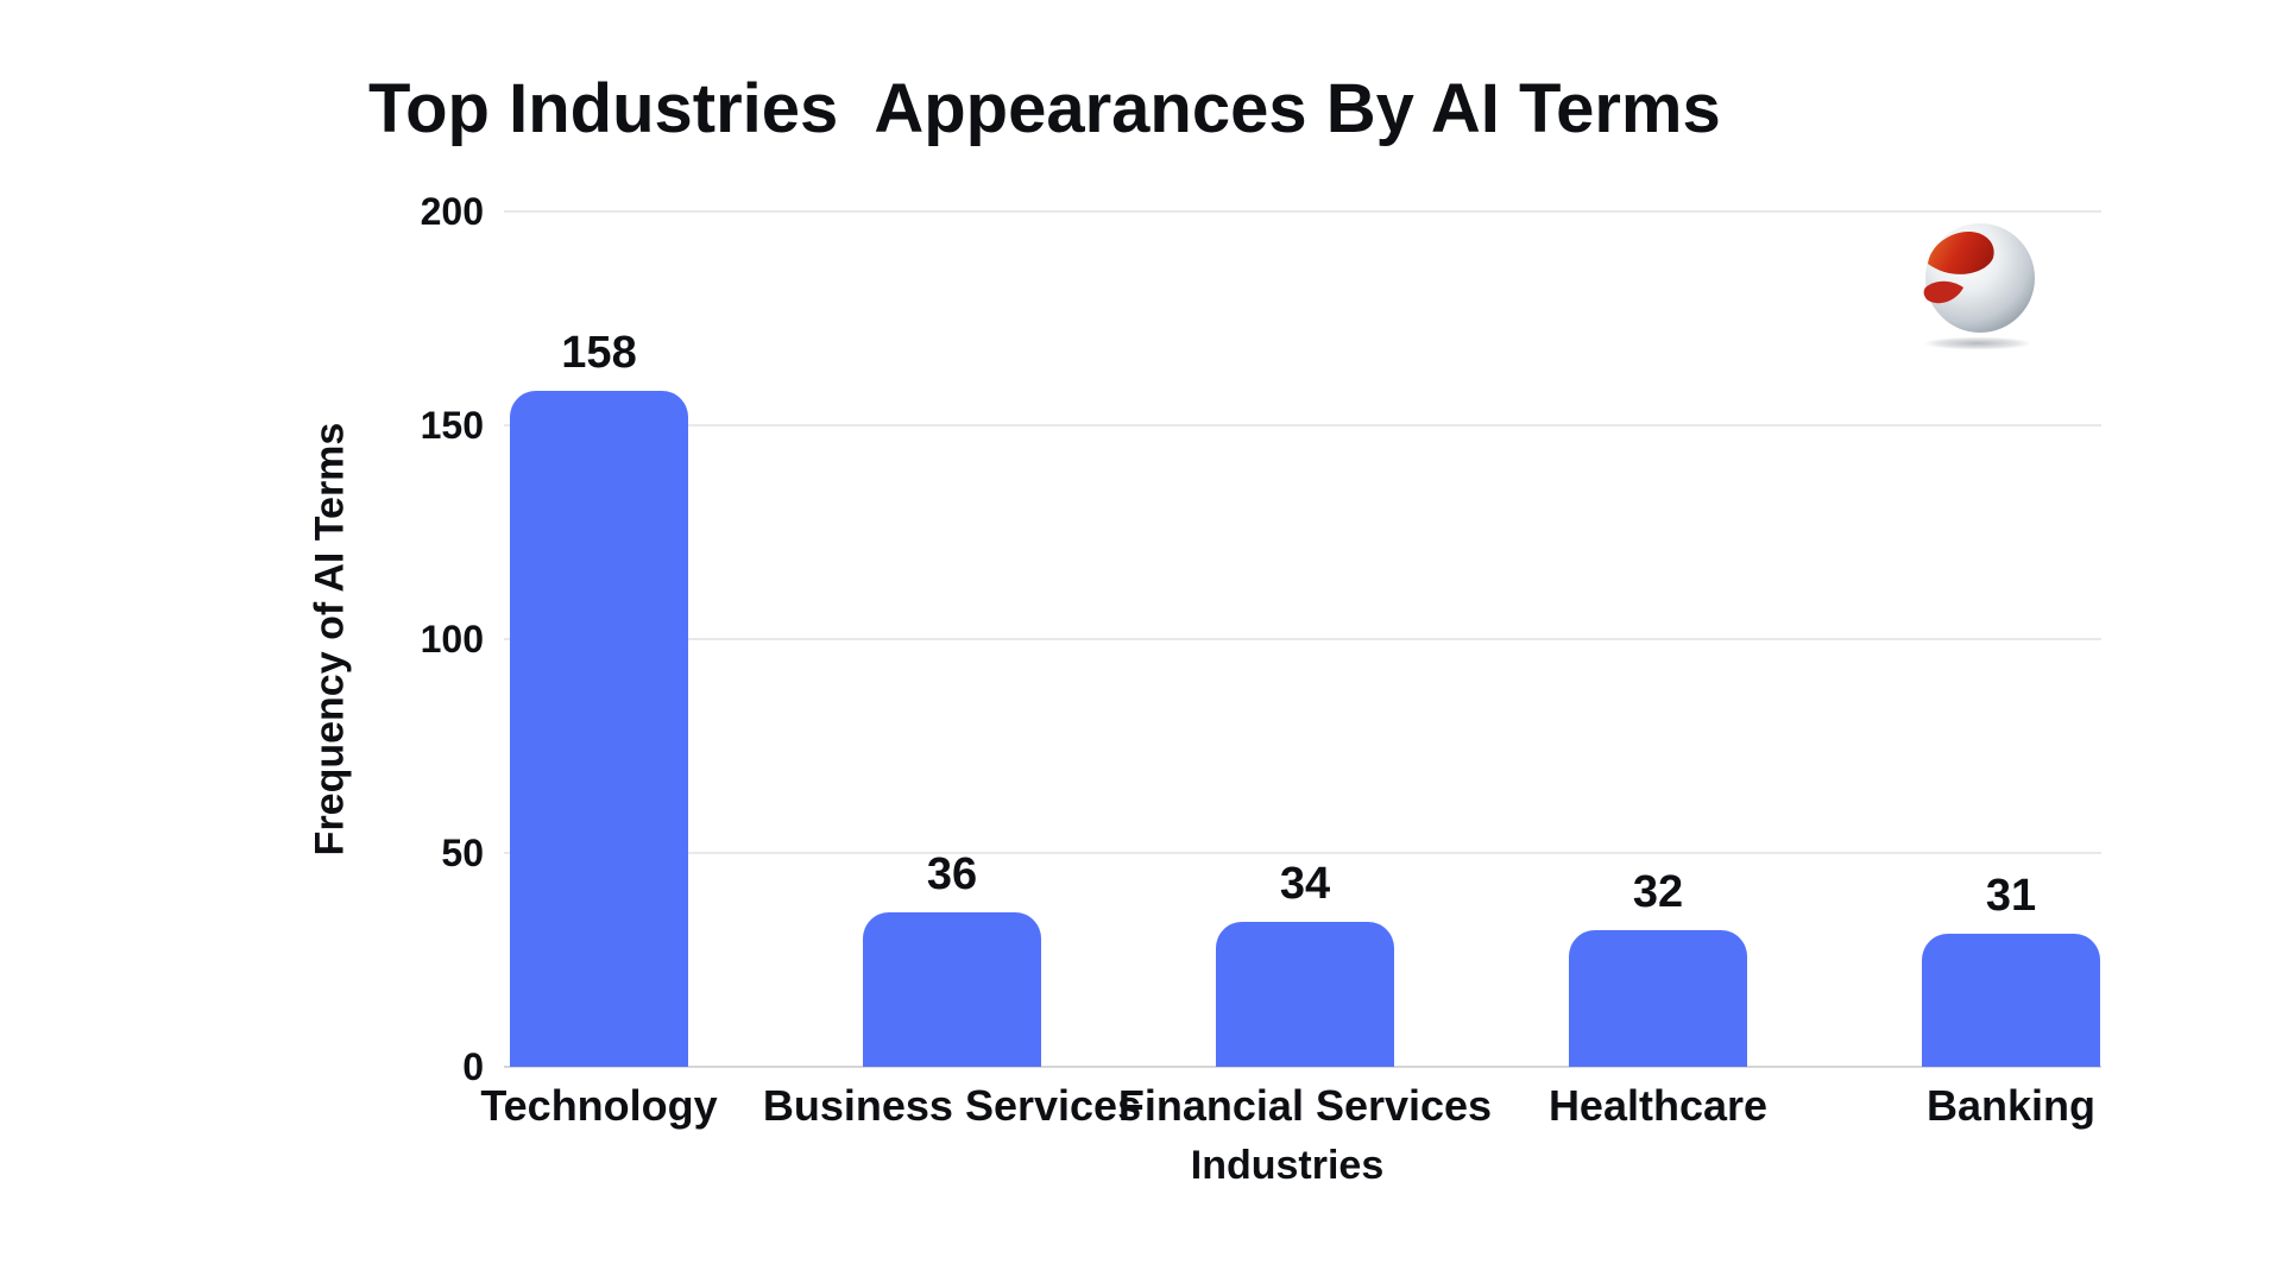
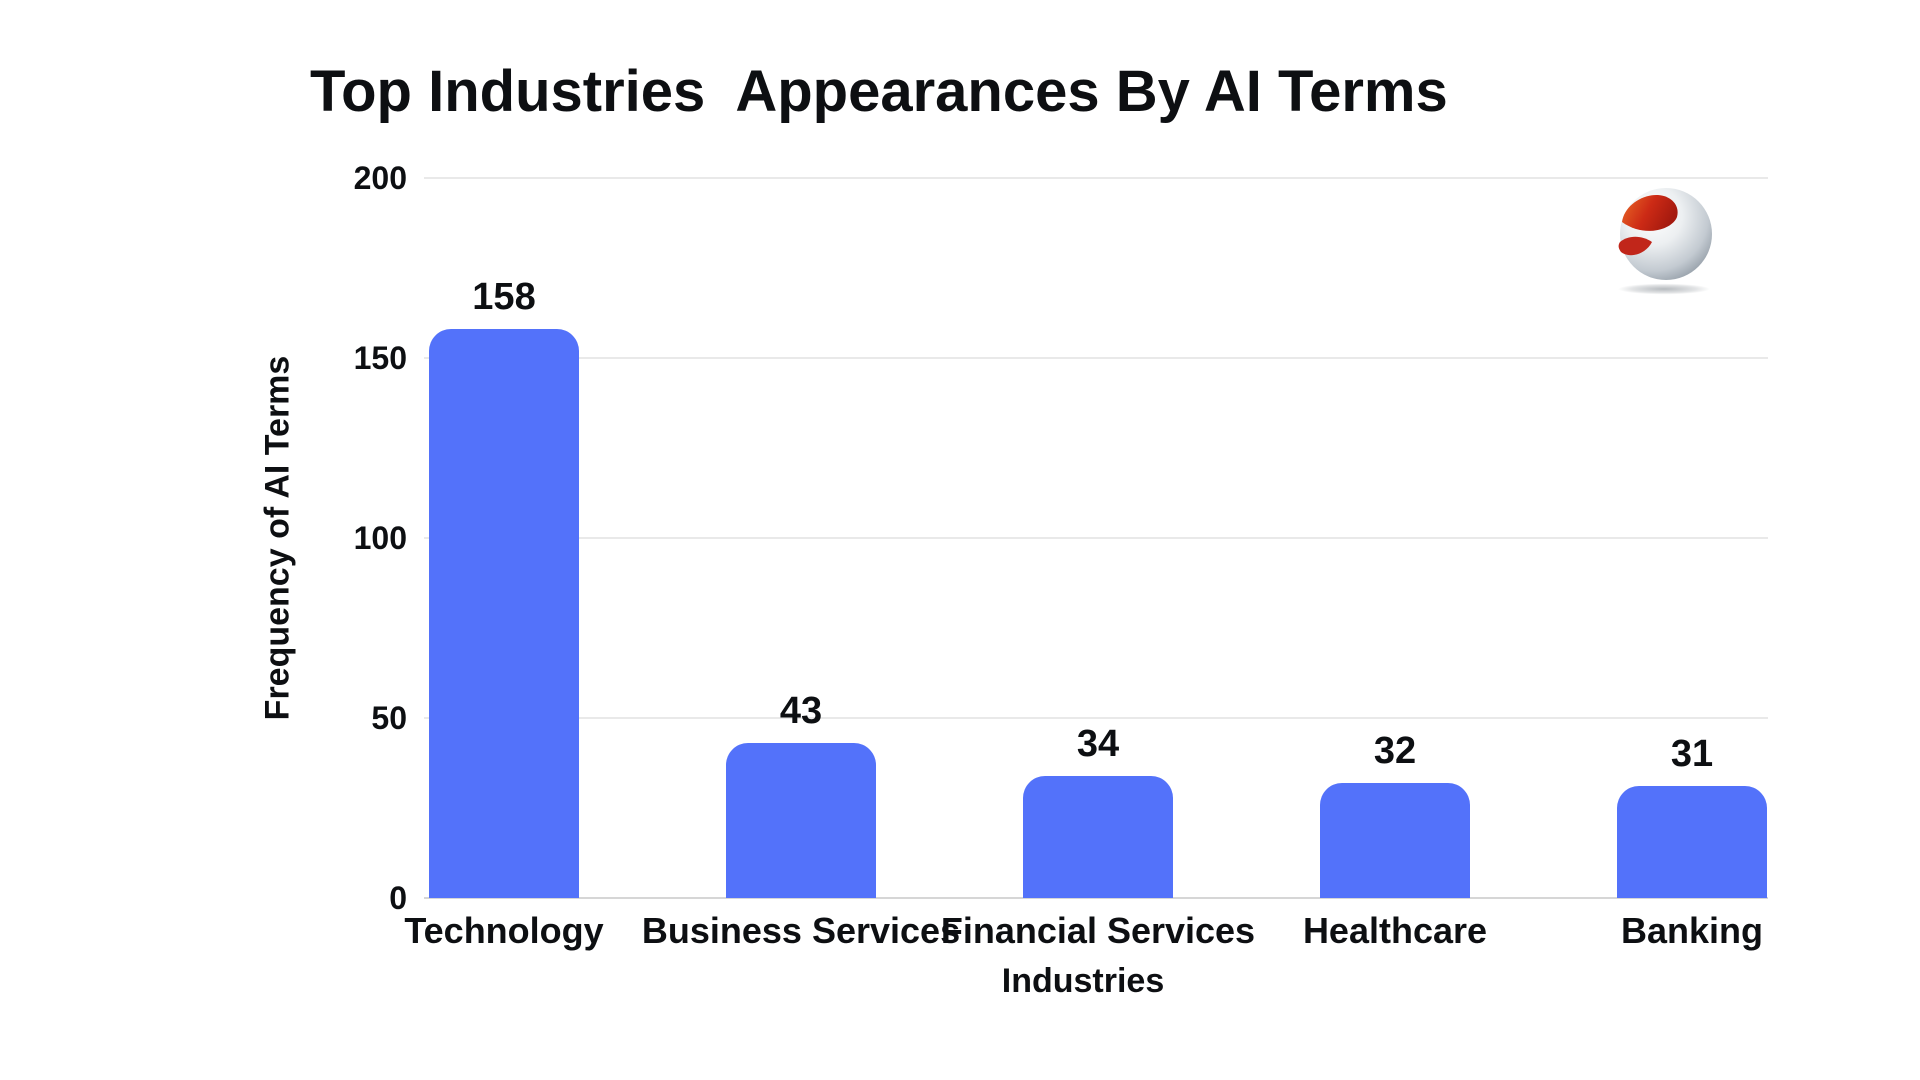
Business Services: 36 -> 43
